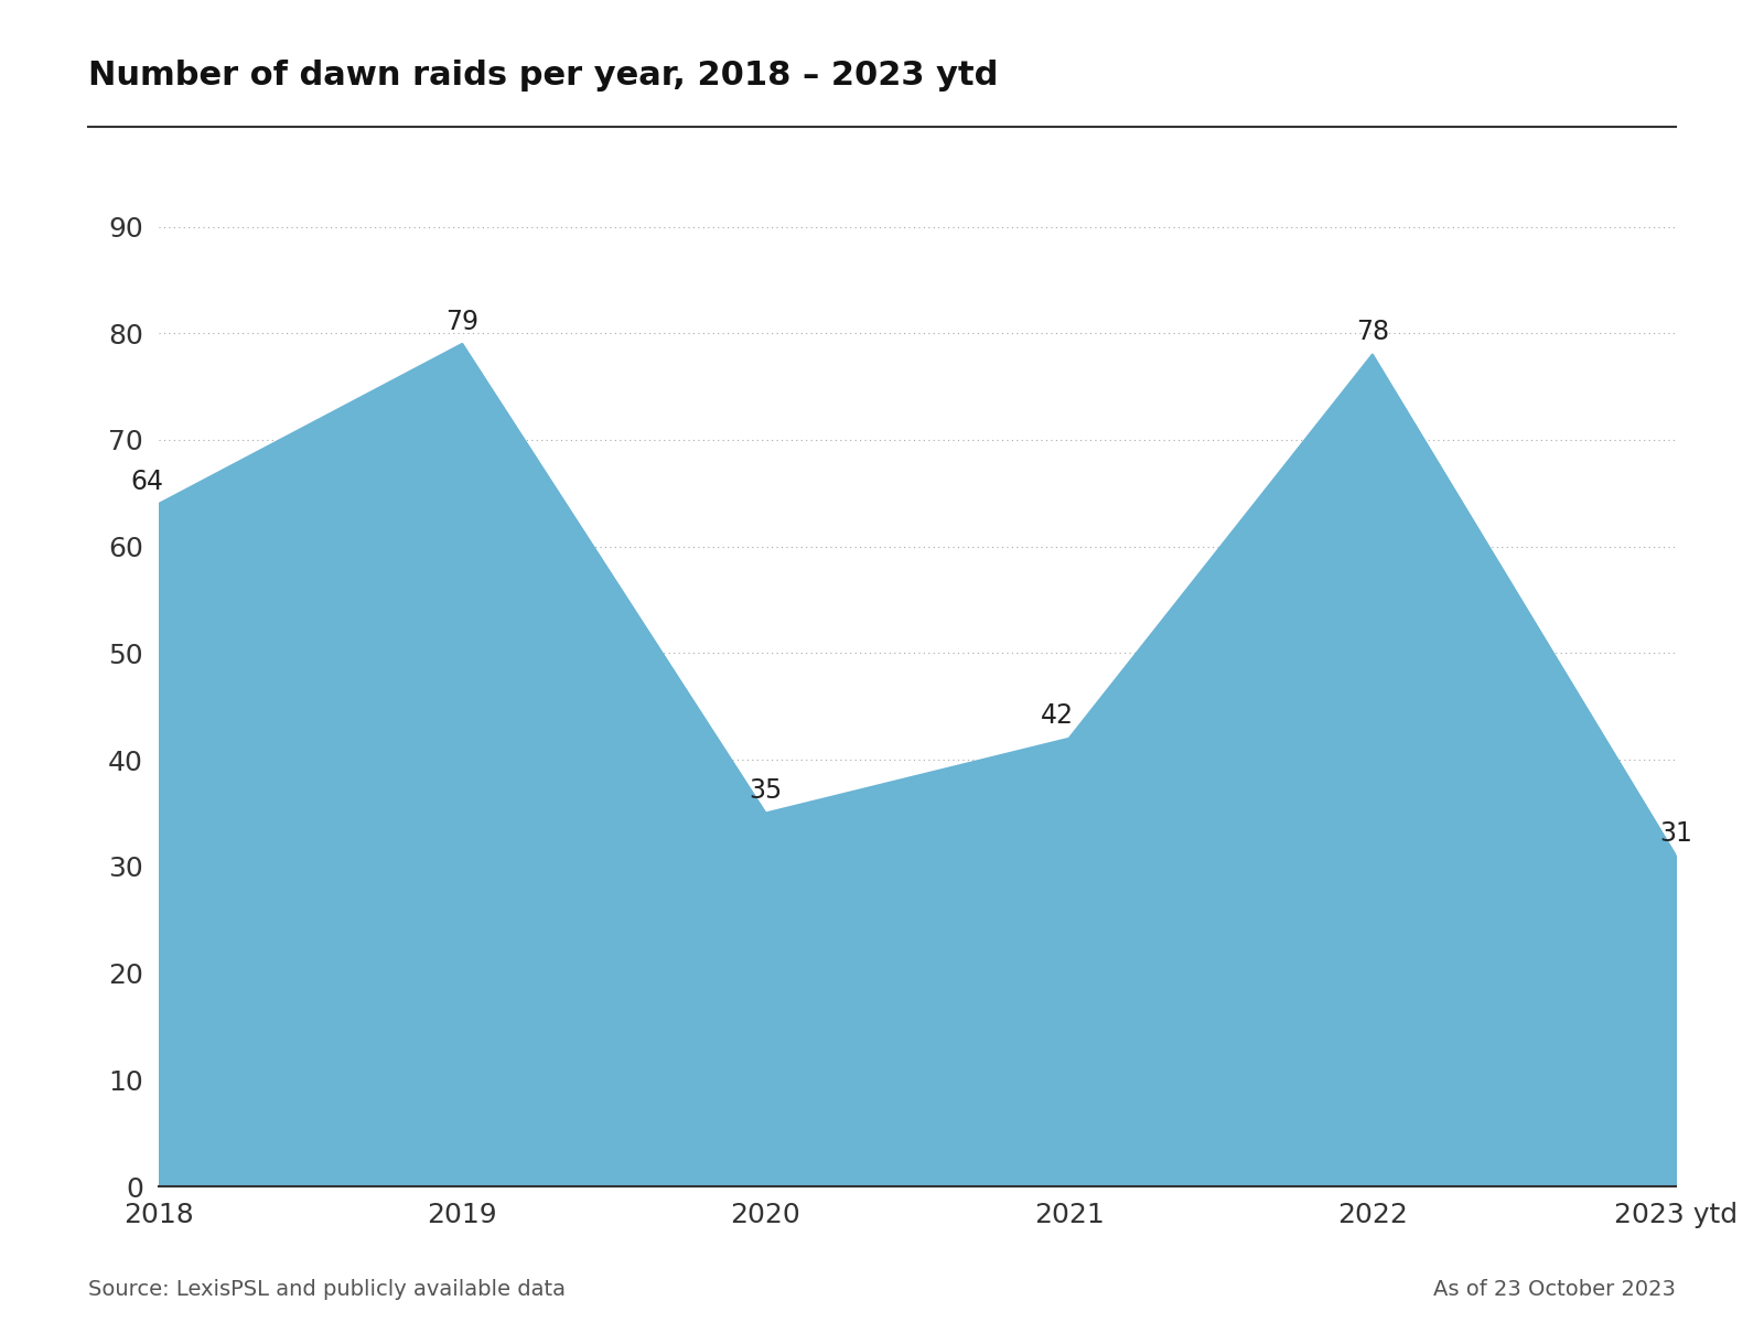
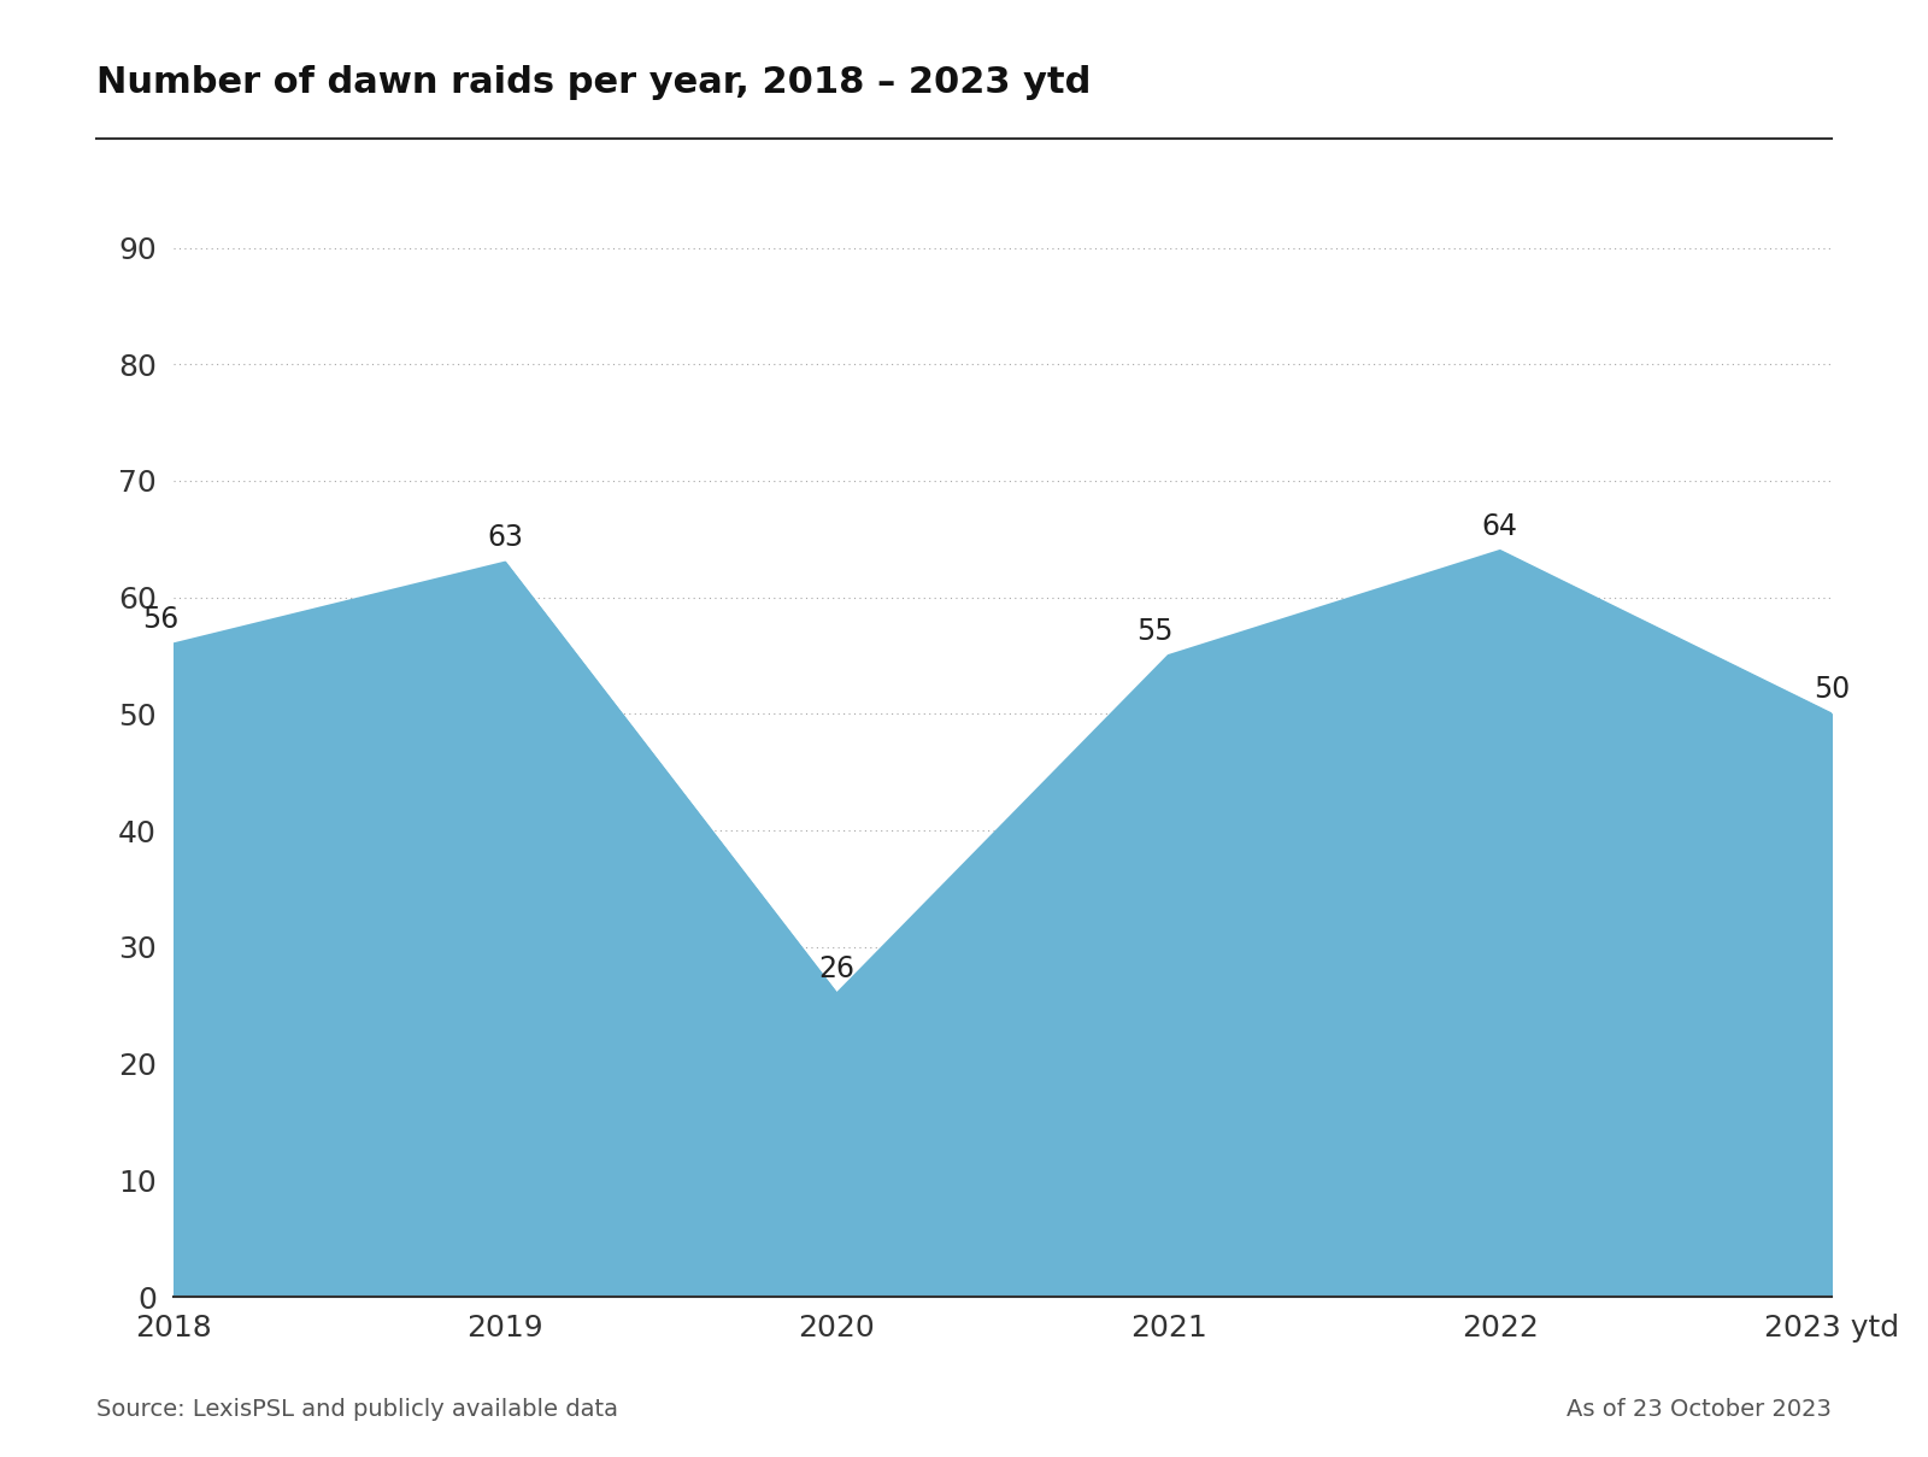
2018: 64 -> 56
2019: 79 -> 63
2020: 35 -> 26
2021: 42 -> 55
2022: 78 -> 64
2023 ytd: 31 -> 50
